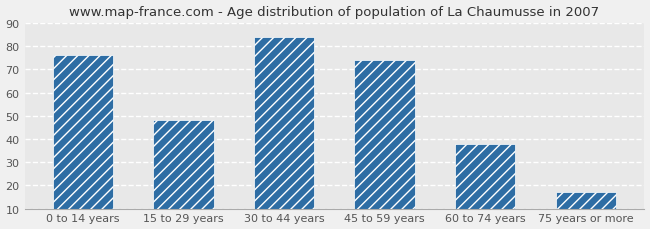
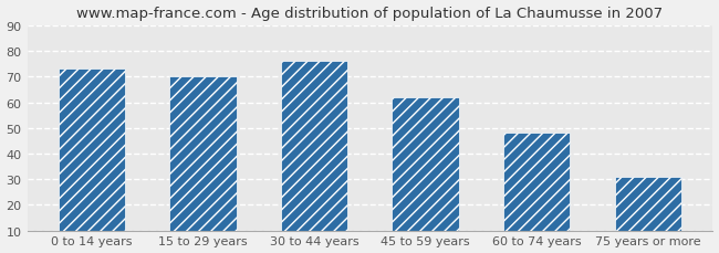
0 to 14 years: 76 -> 73
15 to 29 years: 48 -> 70
30 to 44 years: 84 -> 76
45 to 59 years: 74 -> 62
60 to 74 years: 38 -> 48
75 years or more: 17 -> 31
